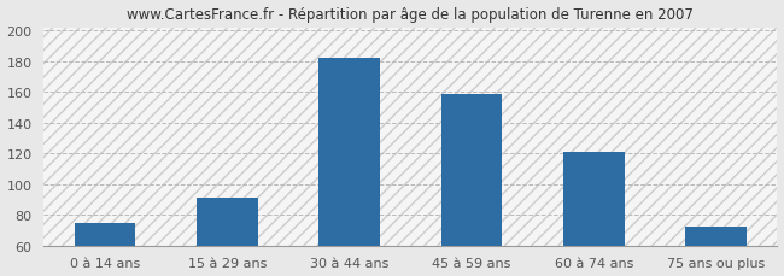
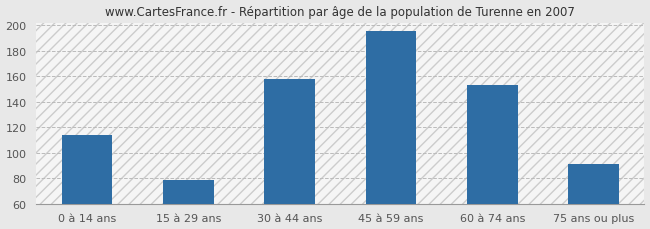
0 à 14 ans: 75 -> 114
15 à 29 ans: 91 -> 79
30 à 44 ans: 182 -> 158
45 à 59 ans: 159 -> 196
60 à 74 ans: 121 -> 153
75 ans ou plus: 72 -> 91
